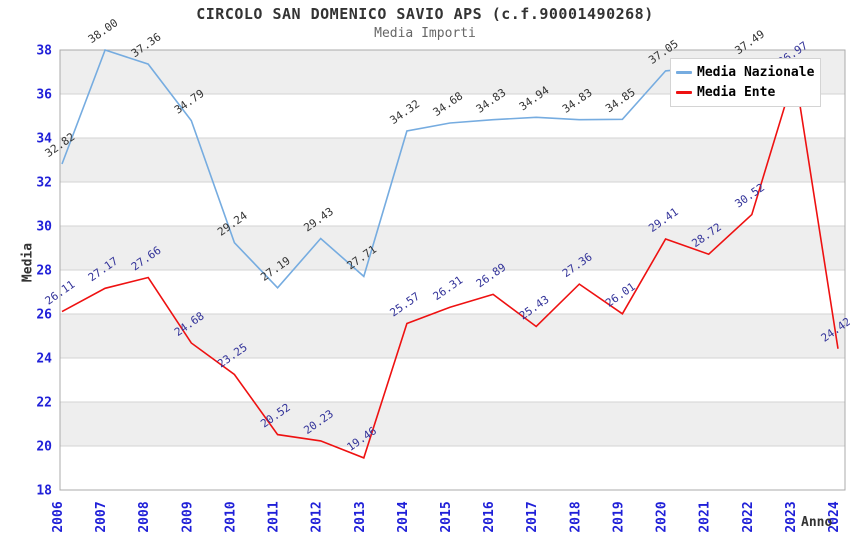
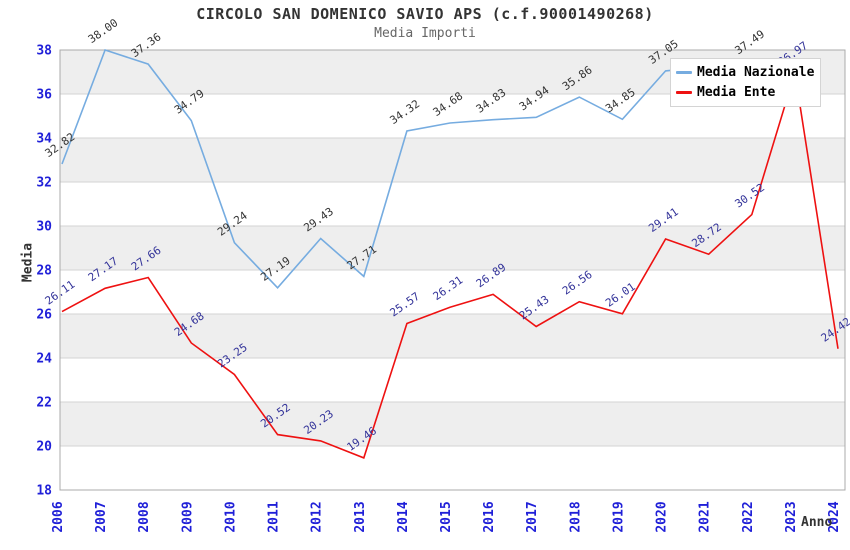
Media Nazionale/2018: 34.83 -> 35.86
Media Ente/2018: 27.36 -> 26.56
